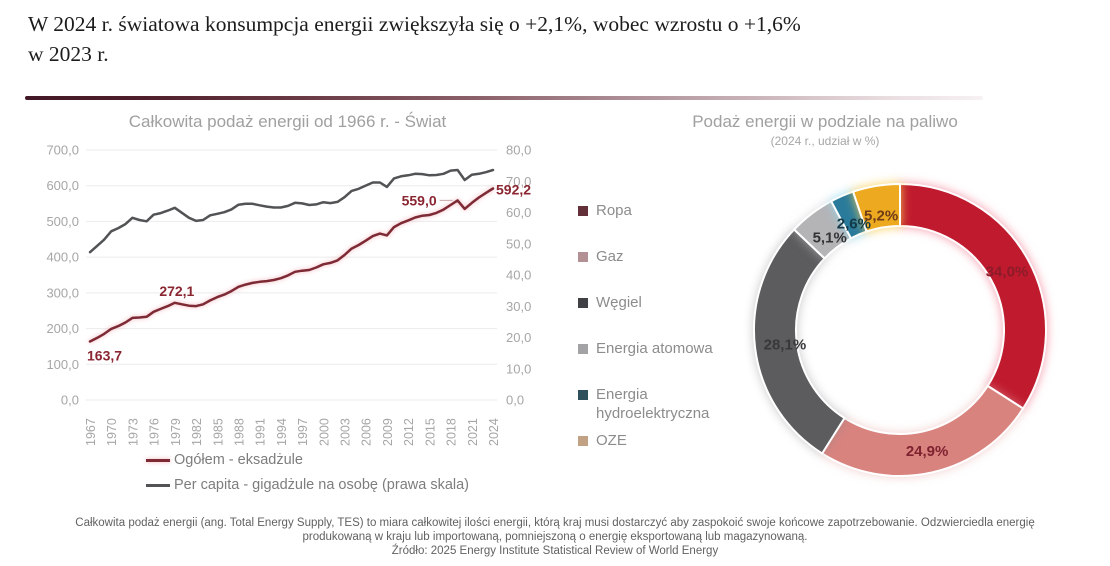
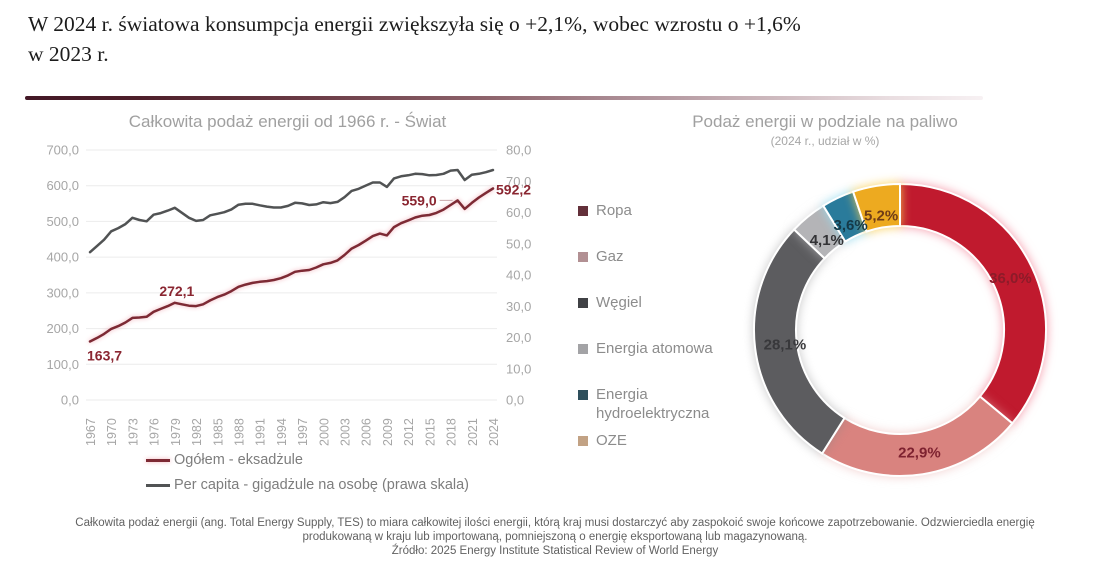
Podaż energii w podziale na paliwo/Ropa: 34,0% -> 36,0%
Podaż energii w podziale na paliwo/Gaz: 24,9% -> 22,9%
Podaż energii w podziale na paliwo/Energia atomowa: 5,1% -> 4,1%
Podaż energii w podziale na paliwo/Energia hydroelektryczna: 2,6% -> 3,6%
